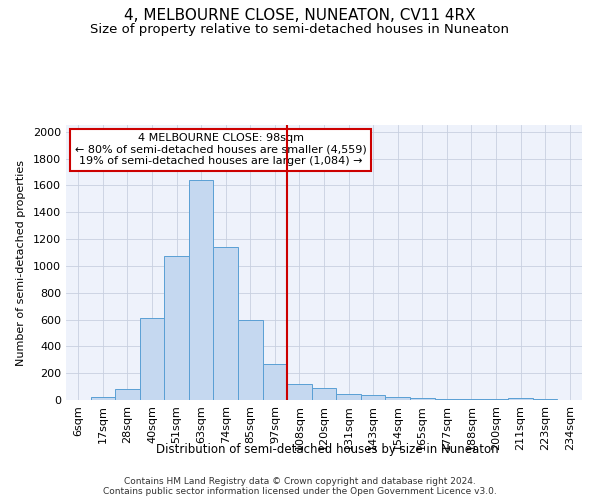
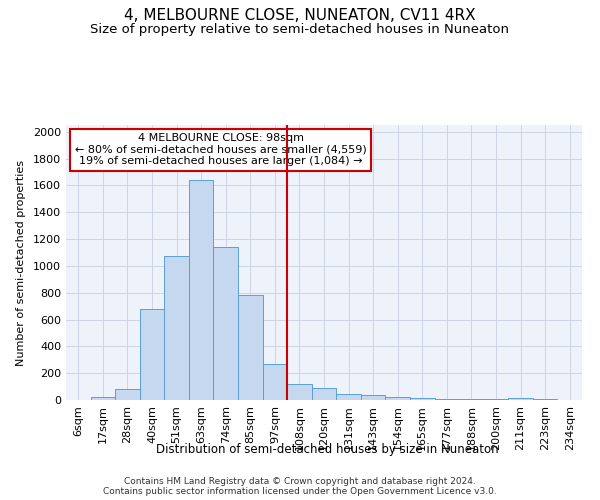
40sqm: 610 -> 680
85sqm: 600 -> 780
